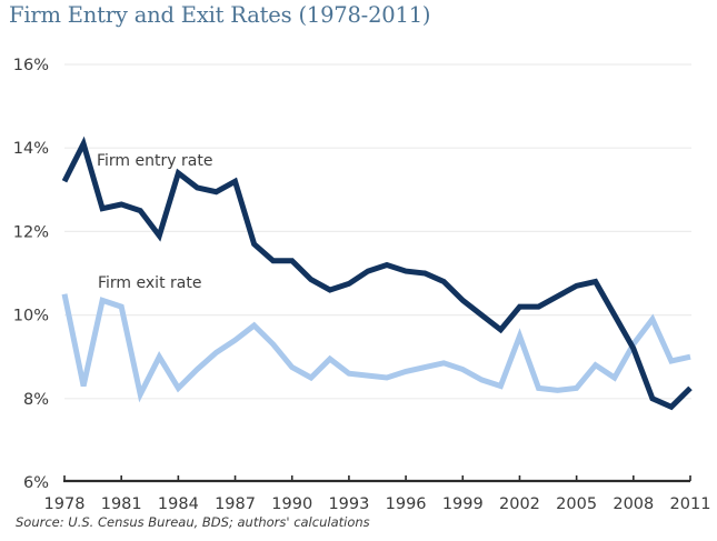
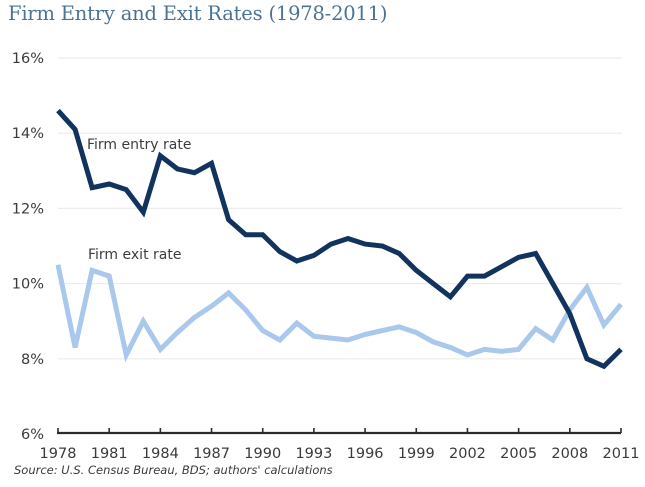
Firm entry rate/1978: 13.2% -> 14.6%
Firm exit rate/2002: 9.5% -> 8.1%
Firm exit rate/2011: 9.0% -> 9.4%
